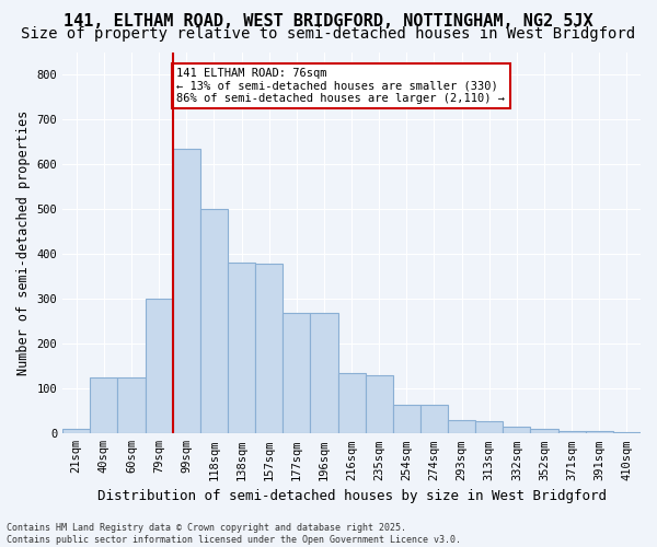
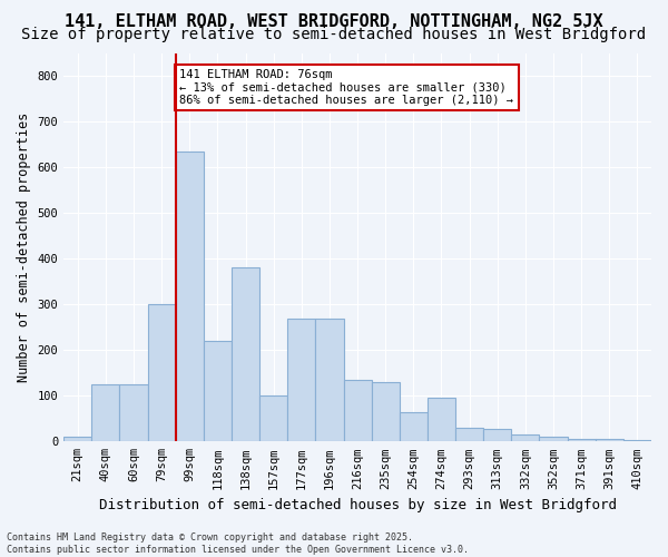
118sqm: 500 -> 220
157sqm: 378 -> 100
274sqm: 65 -> 95
